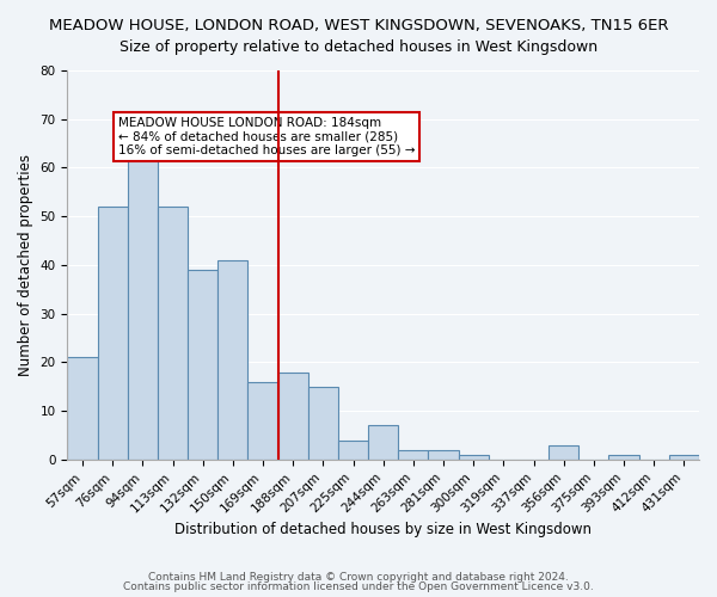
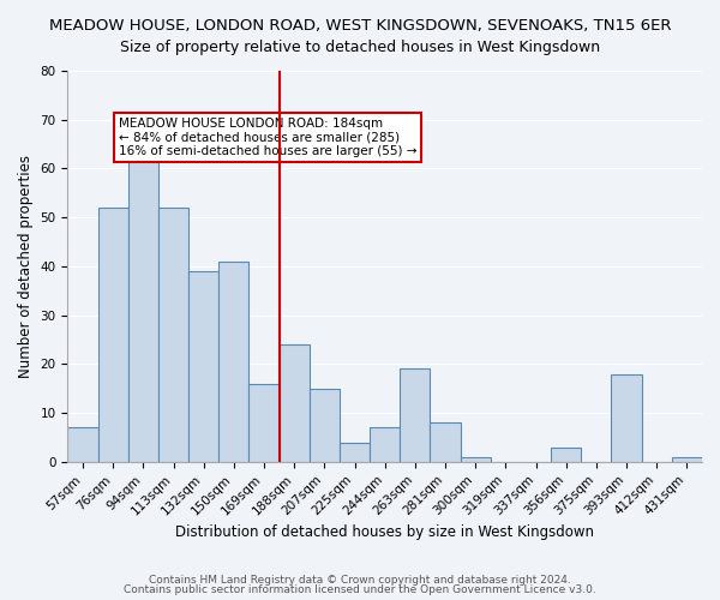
57sqm: 21 -> 7
188sqm: 18 -> 24
263sqm: 2 -> 19
281sqm: 2 -> 8
393sqm: 1 -> 18
